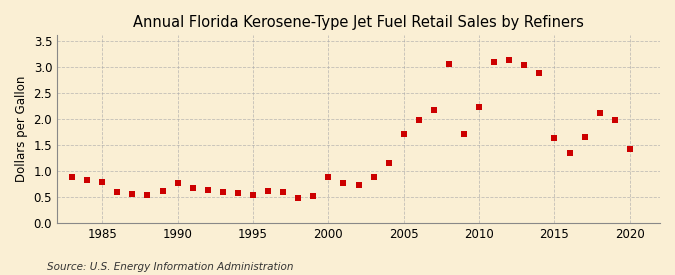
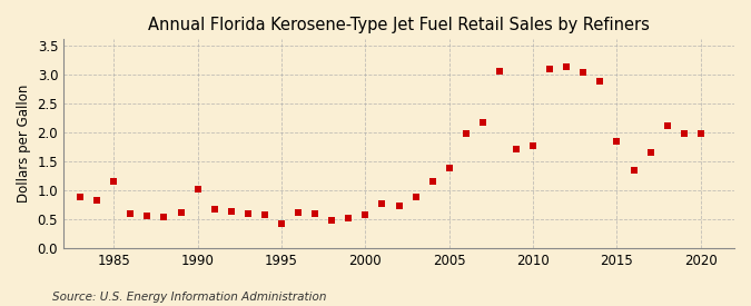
1985: 0.79 -> 1.14
1990: 0.76 -> 1.02
1995: 0.53 -> 0.42
2000: 0.88 -> 0.58
2005: 1.70 -> 1.38
2010: 2.22 -> 1.76
2015: 1.63 -> 1.84
2020: 1.42 -> 1.98
